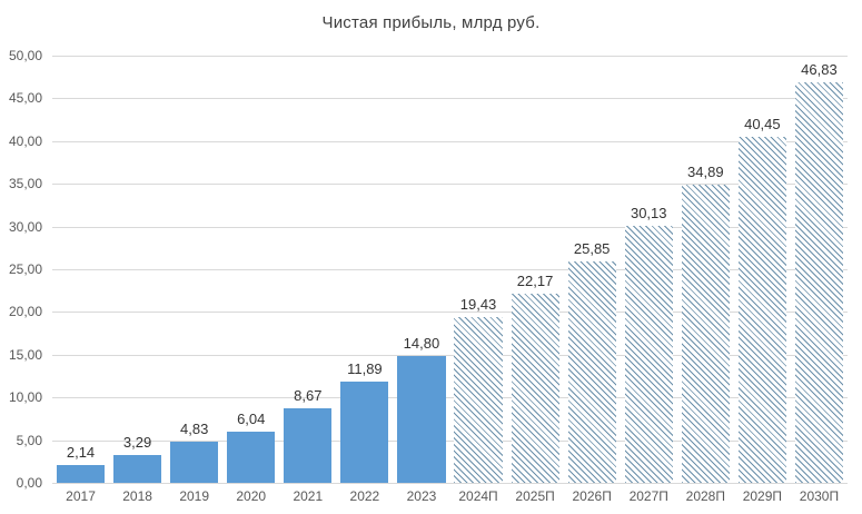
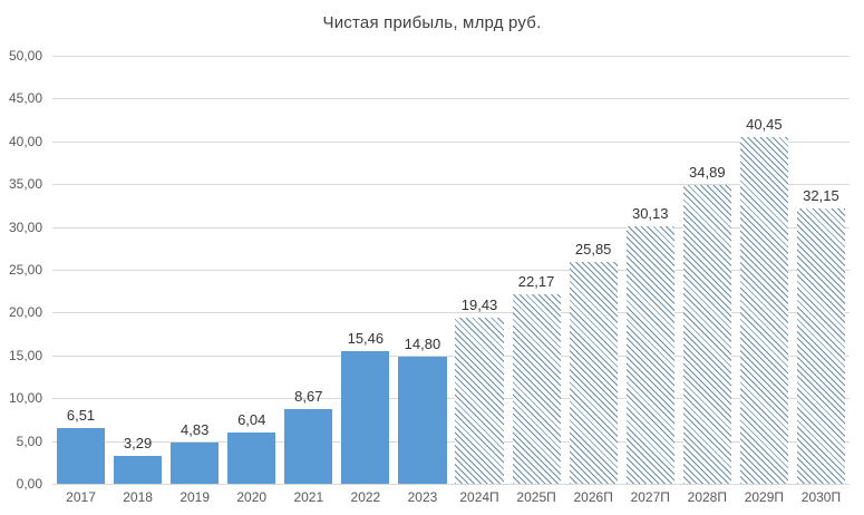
2017: 2,14 -> 6,51
2022: 11,89 -> 15,46
2030П: 46,83 -> 32,15
